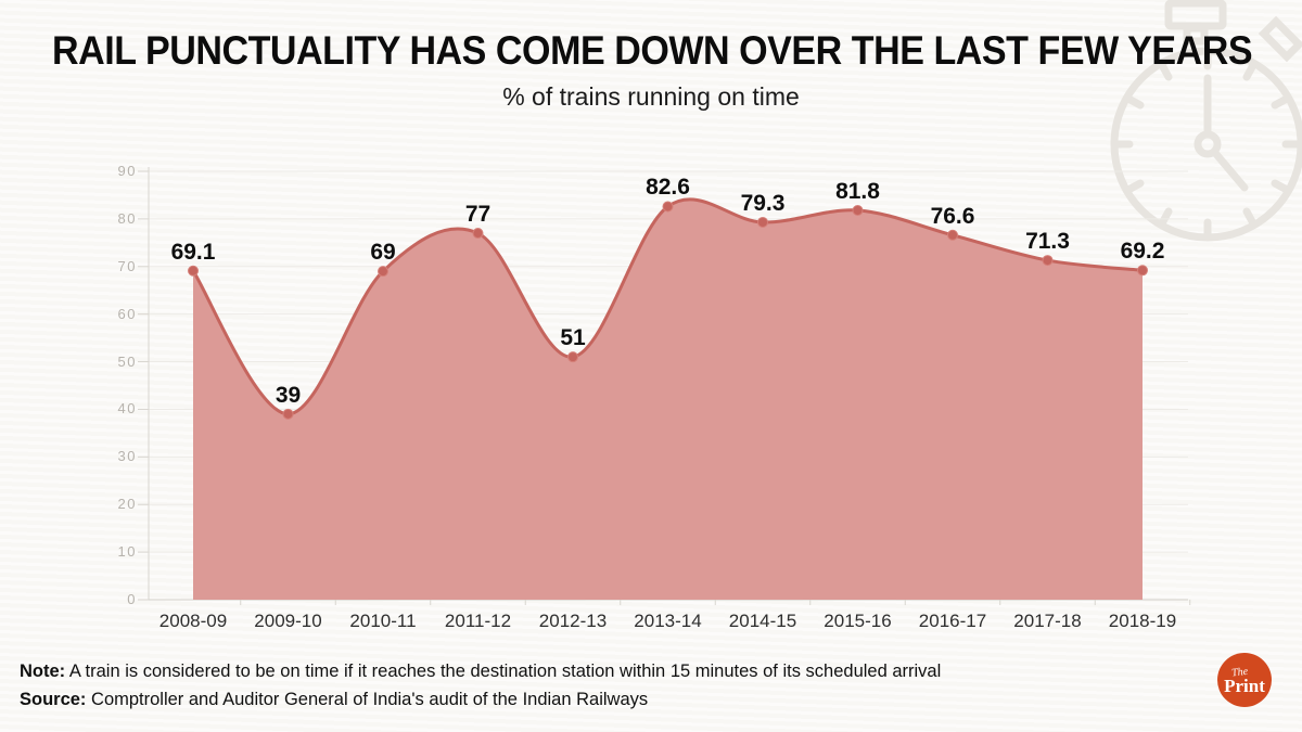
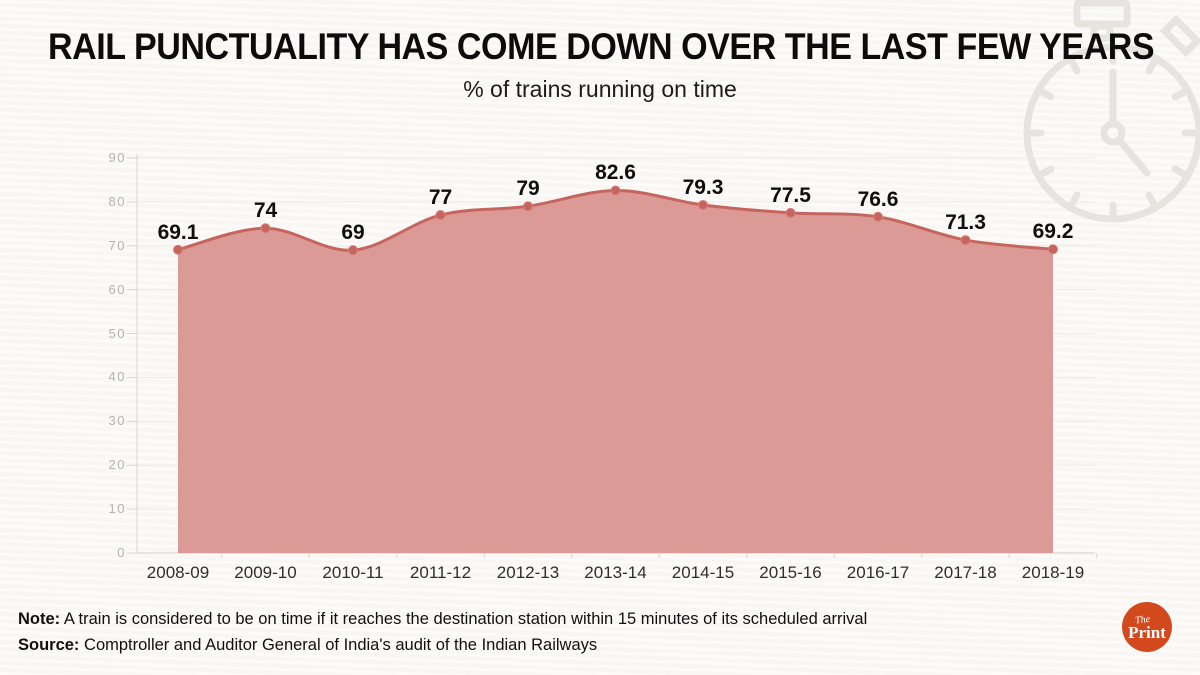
2009-10: 39 -> 74
2012-13: 51 -> 79
2015-16: 81.8 -> 77.5
